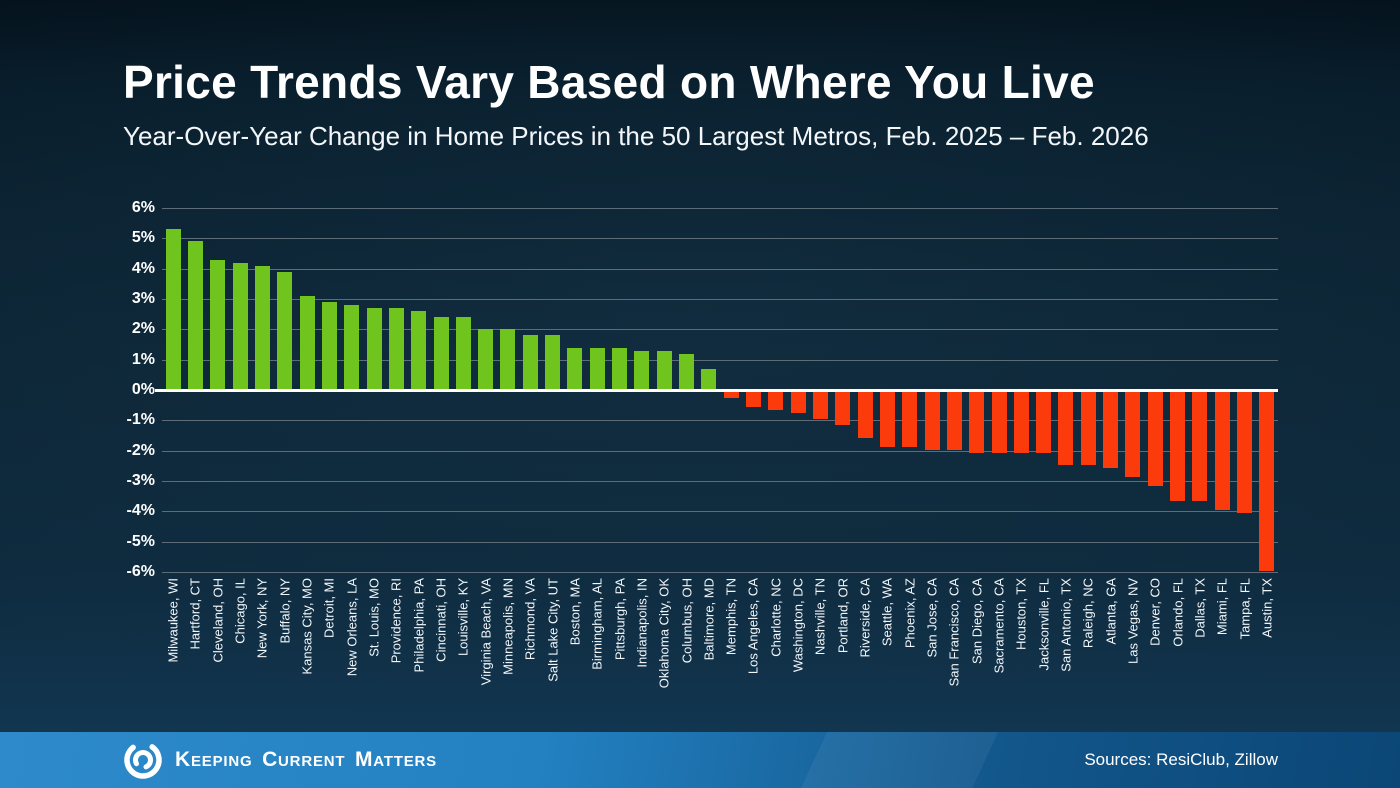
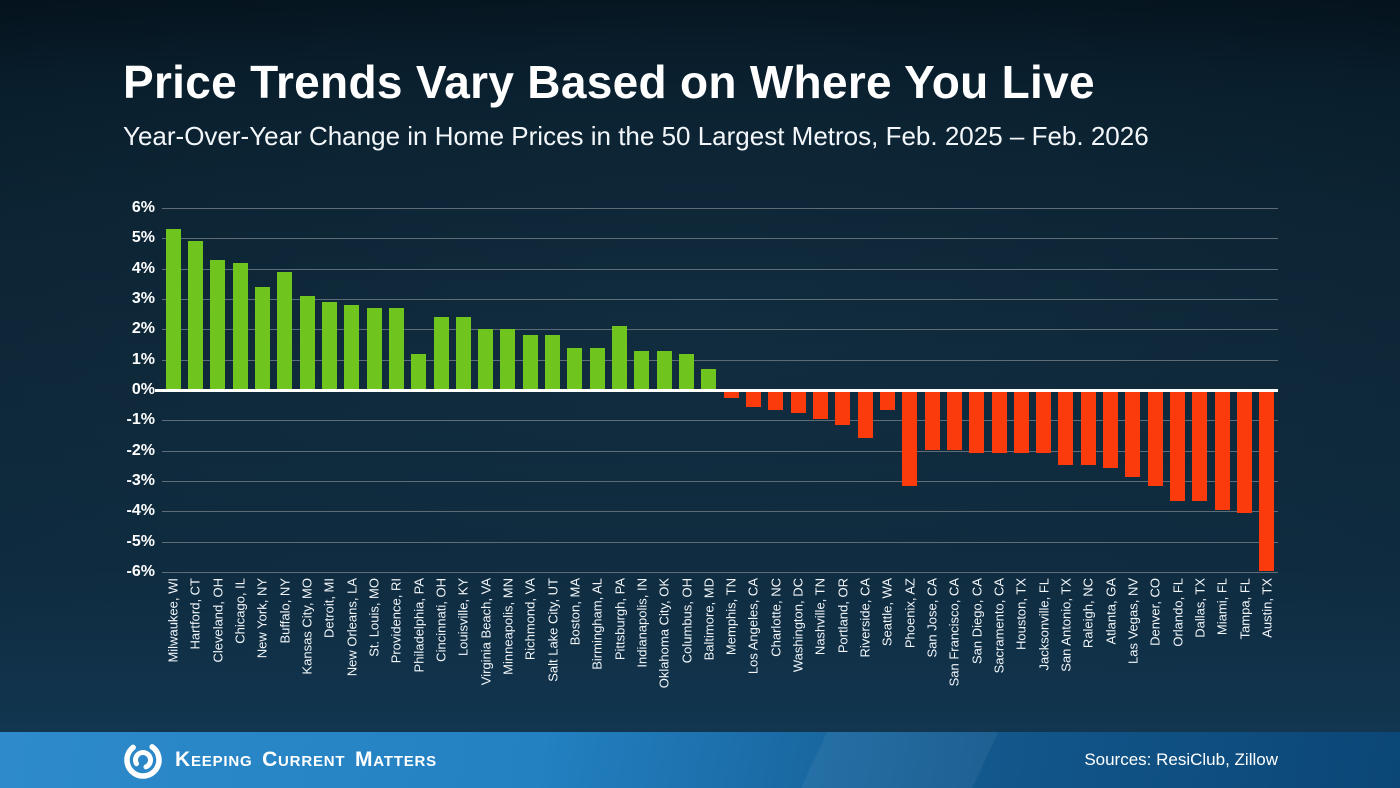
New York, NY: 4.1% -> 3.4%
Philadelphia, PA: 2.6% -> 1.2%
Pittsburgh, PA: 1.4% -> 2.1%
Seattle, WA: -1.8% -> -0.6%
Phoenix, AZ: -1.8% -> -3.1%
